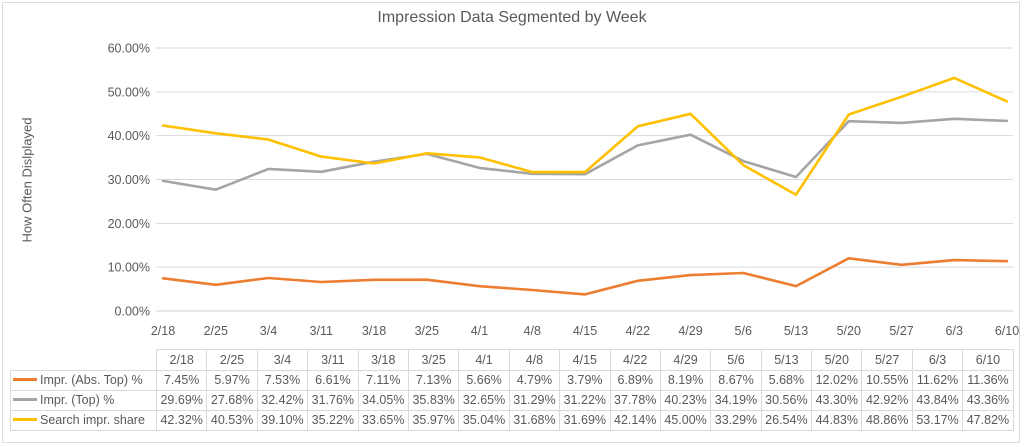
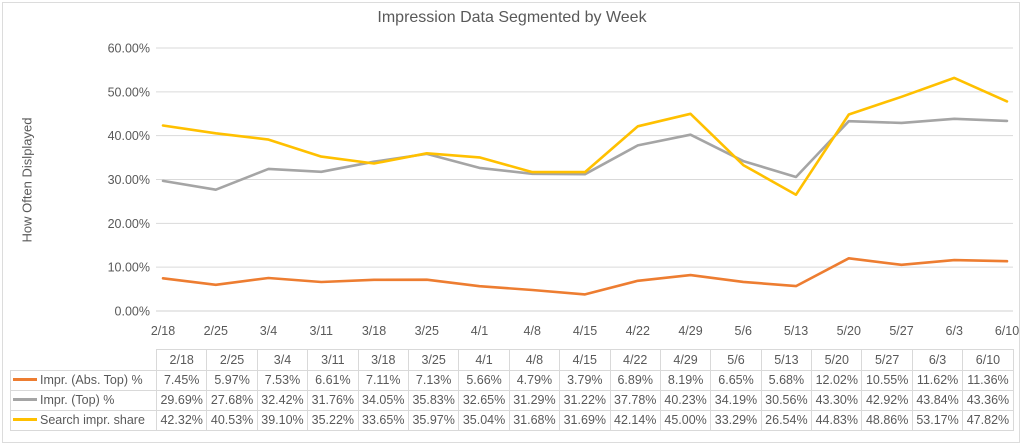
Impr. (Abs. Top) %/5/6: 8.67% -> 6.65%
